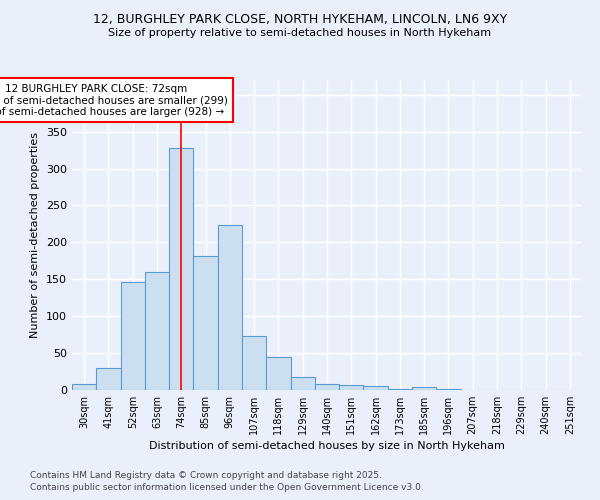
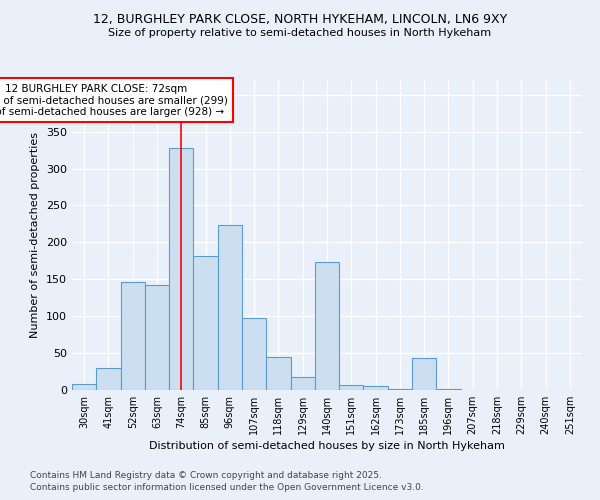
63sqm: 160 -> 142
107sqm: 73 -> 98
140sqm: 8 -> 174
185sqm: 4 -> 44
